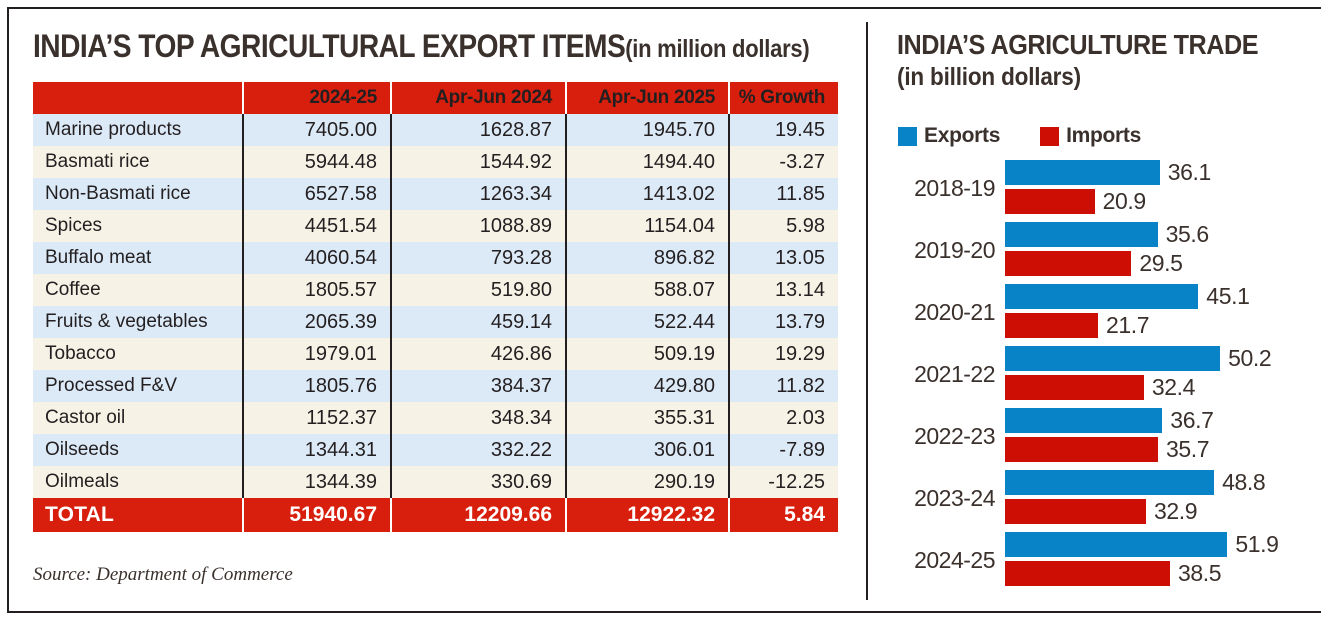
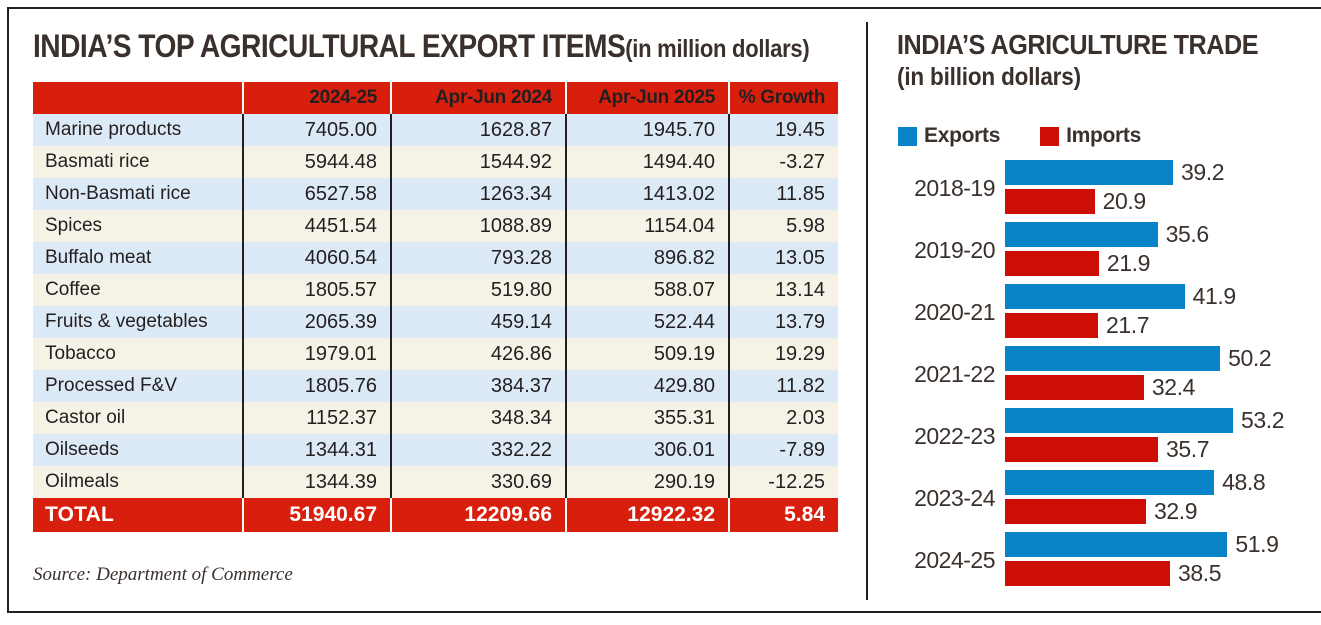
Exports/2018-19: 36.1 -> 39.2
Imports/2019-20: 29.5 -> 21.9
Exports/2020-21: 45.1 -> 41.9
Exports/2022-23: 36.7 -> 53.2
